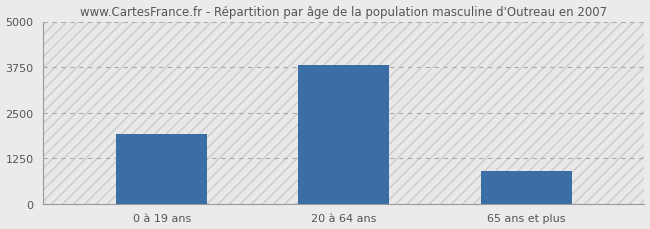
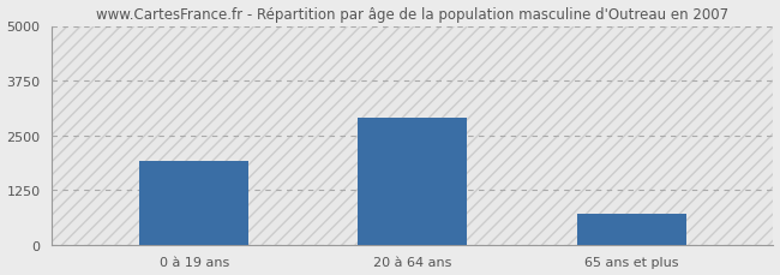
20 à 64 ans: 3800 -> 2900
65 ans et plus: 900 -> 700
